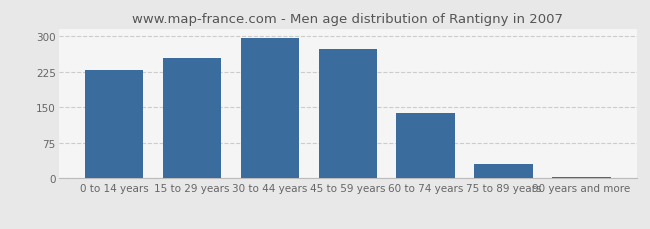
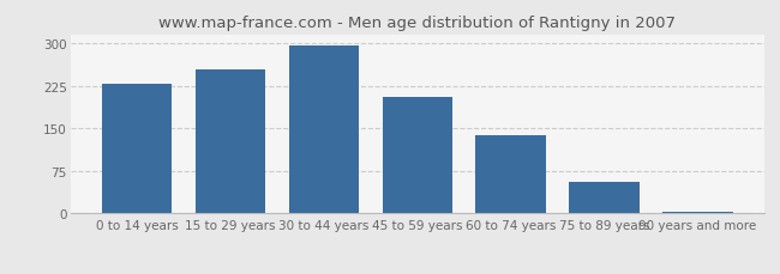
45 to 59 years: 272 -> 205
75 to 89 years: 30 -> 55
